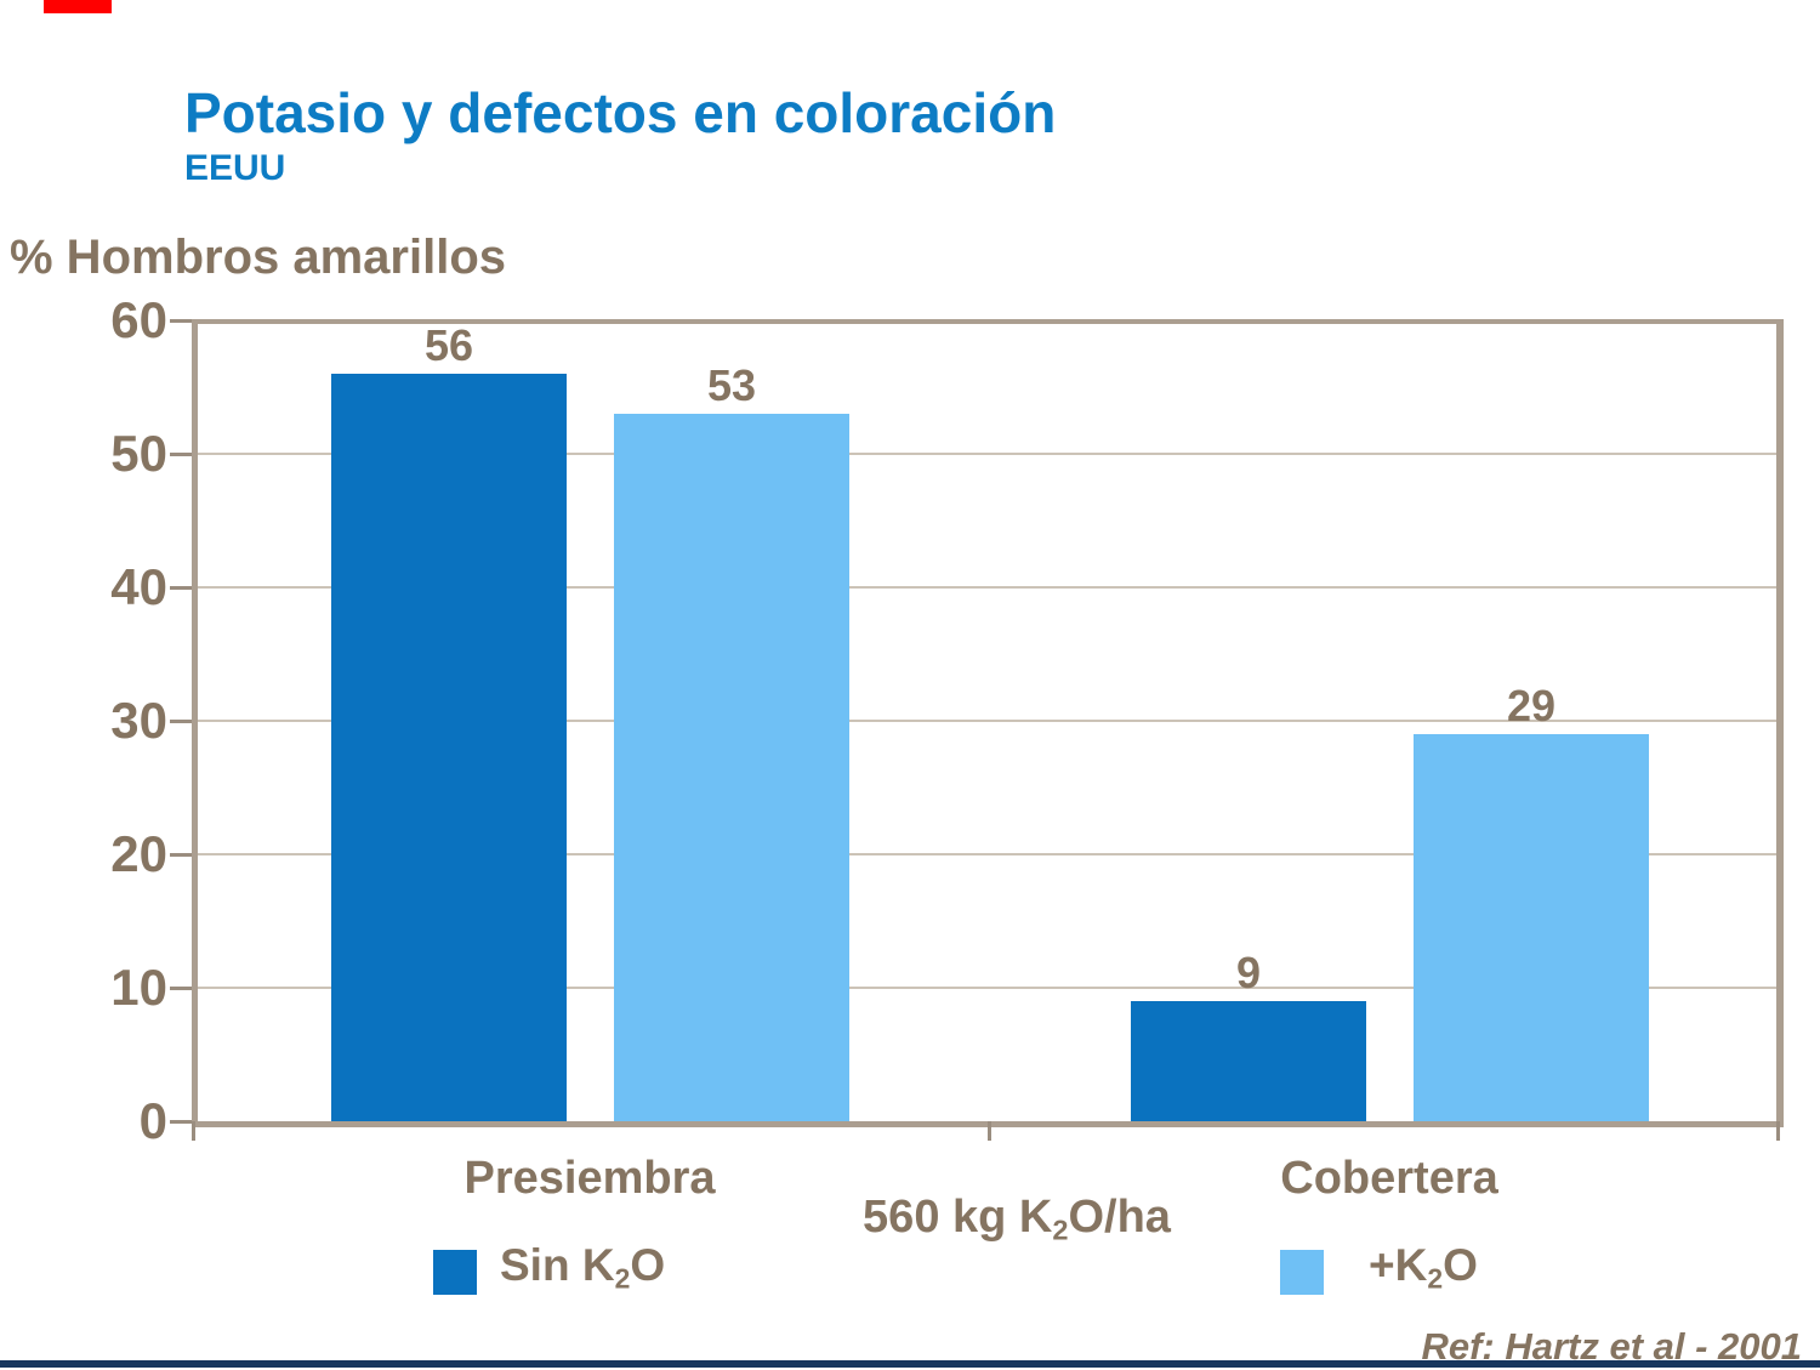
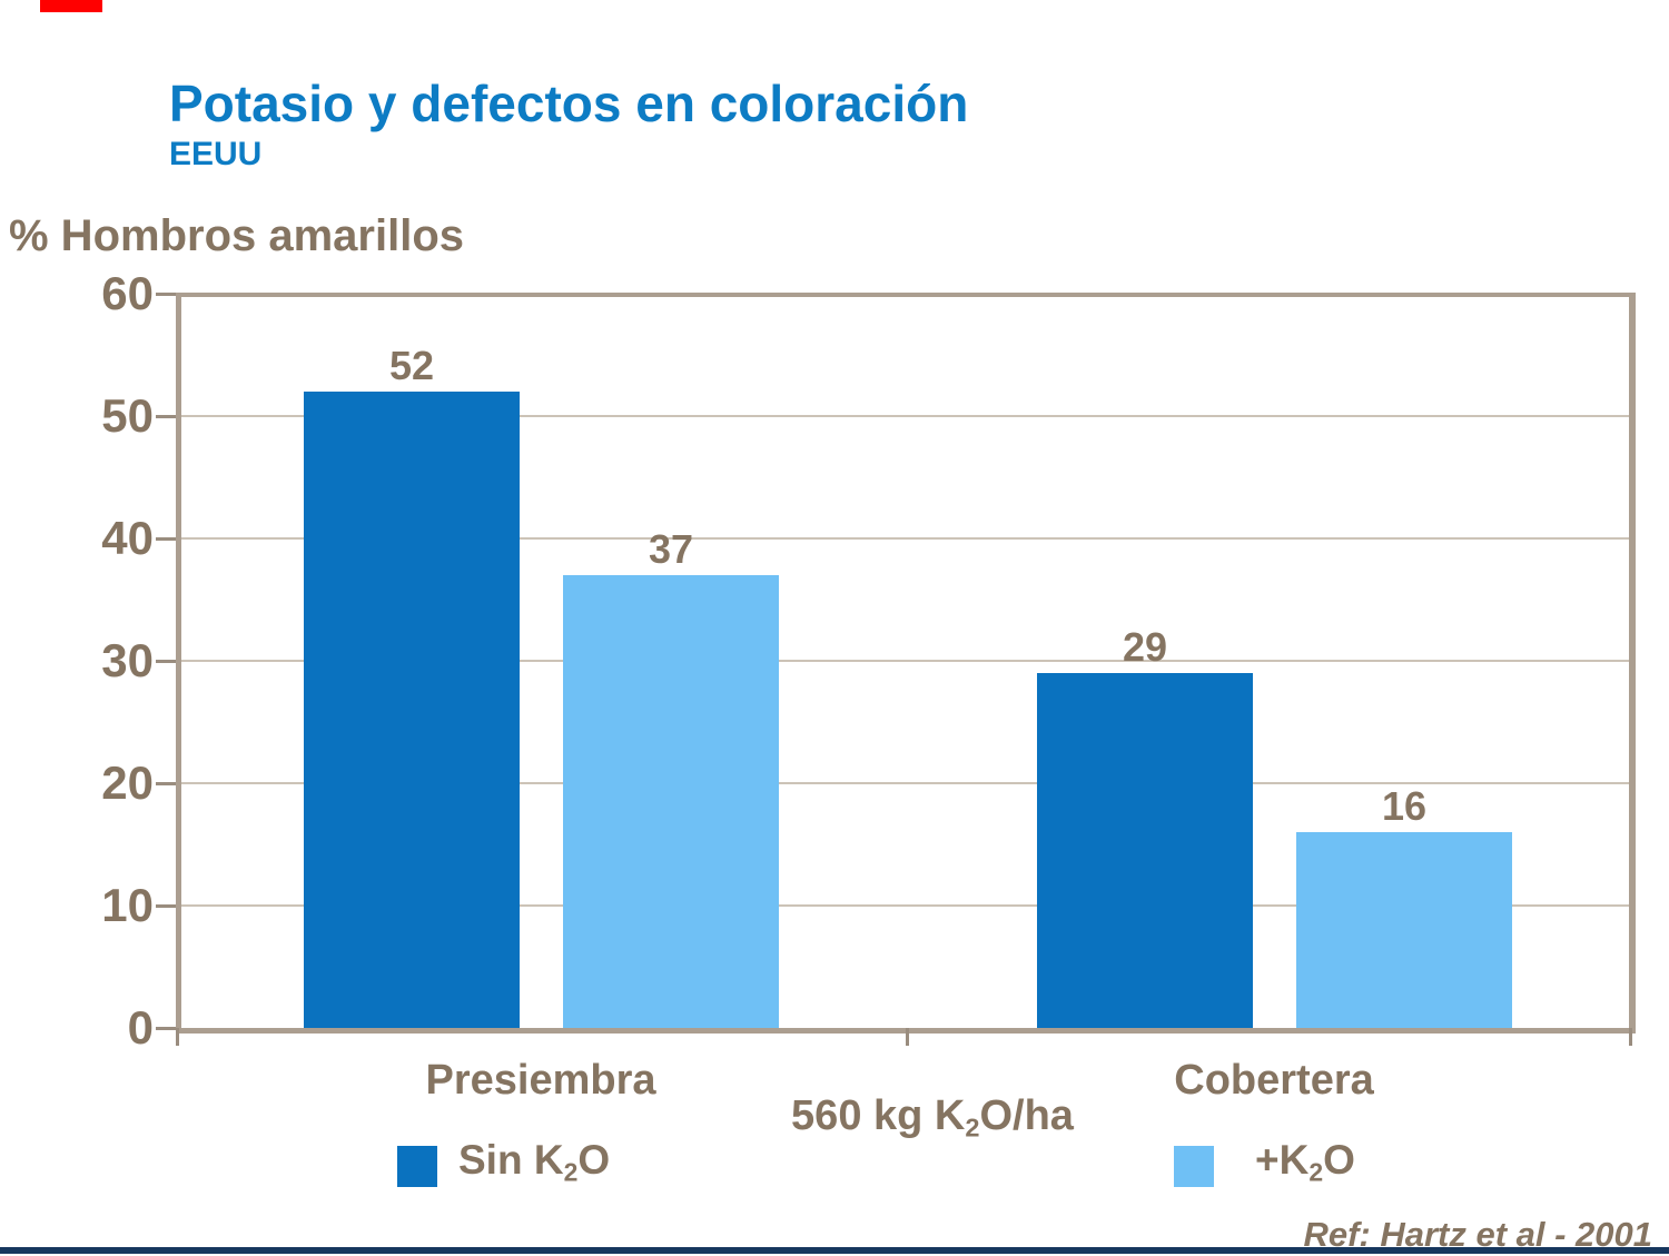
Sin K2O/Presiembra: 56 -> 52
+K2O/Presiembra: 53 -> 37
Sin K2O/Cobertera: 9 -> 29
+K2O/Cobertera: 29 -> 16
